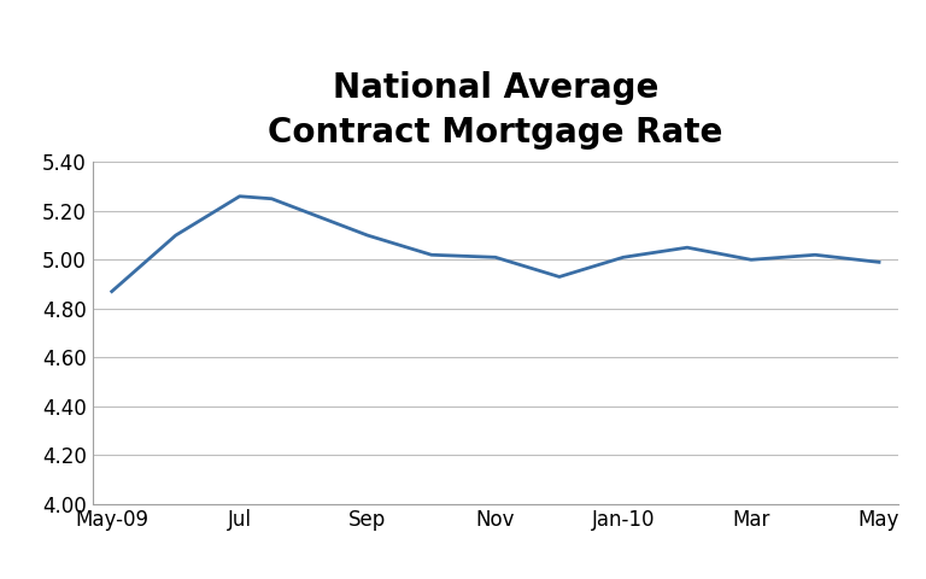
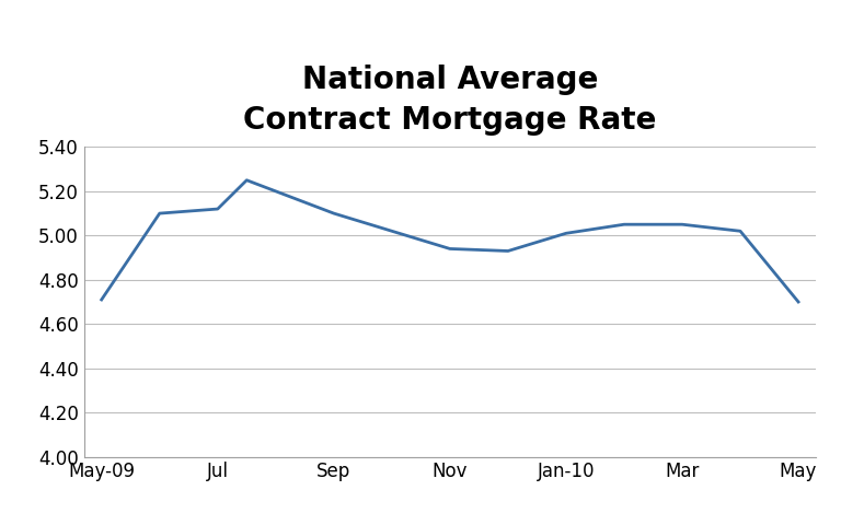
May-09: 4.87 -> 4.71
Jul: 5.26 -> 5.12
Nov: 5.01 -> 4.94
Mar: 5.00 -> 5.05
May: 4.99 -> 4.70
